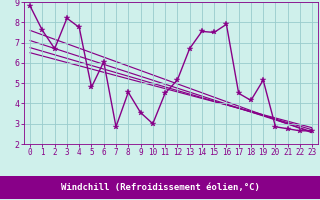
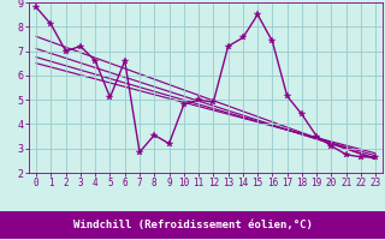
1: 7.60 -> 8.10
2: 6.70 -> 7.00
3: 8.20 -> 7.20
4: 7.75 -> 6.60
5: 4.80 -> 5.10
6: 6.05 -> 6.60
8: 4.55 -> 3.55
9: 3.55 -> 3.20
10: 3.00 -> 4.80
11: 4.50 -> 5.00
12: 5.15 -> 4.90
13: 6.70 -> 7.20
15: 7.50 -> 8.50
16: 7.90 -> 7.40
17: 4.50 -> 5.15
18: 4.15 -> 4.40
19: 5.15 -> 3.50
20: 2.85 -> 3.10
